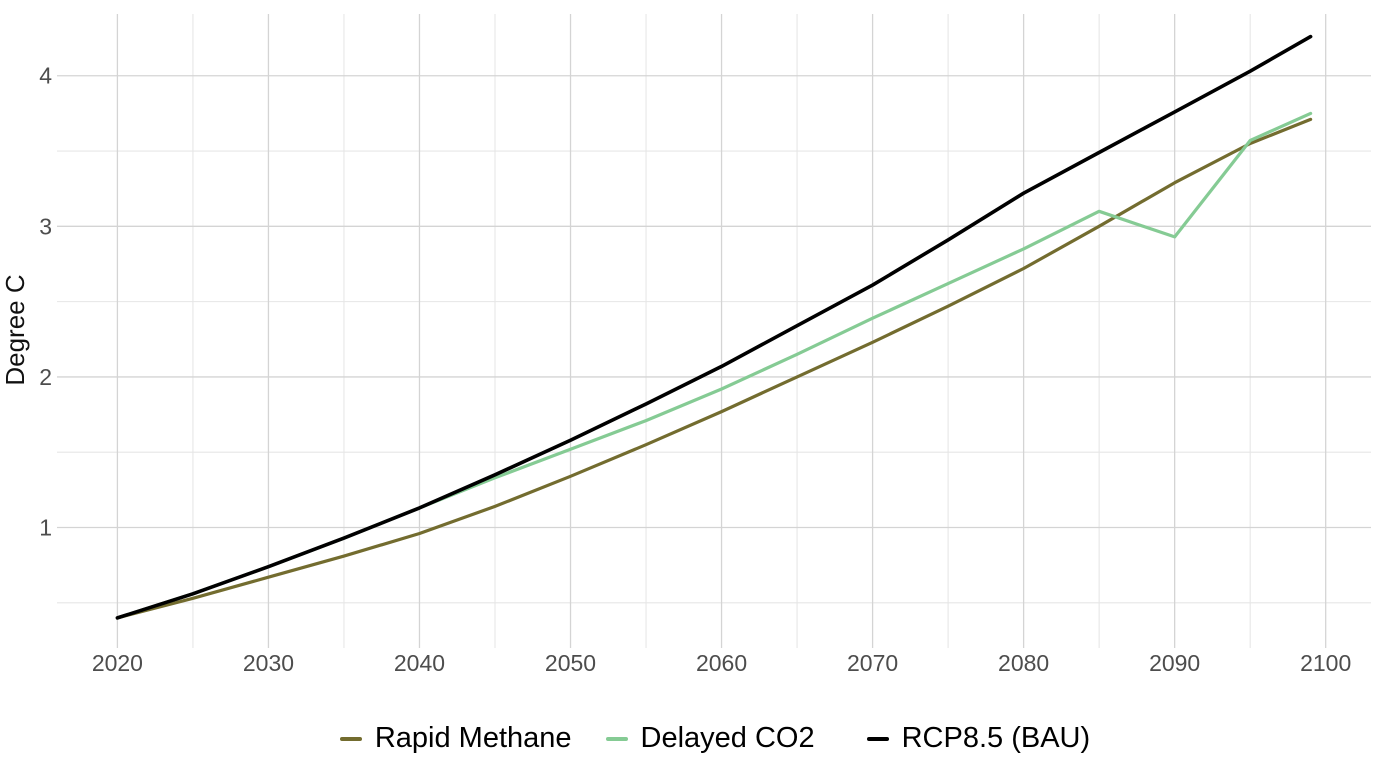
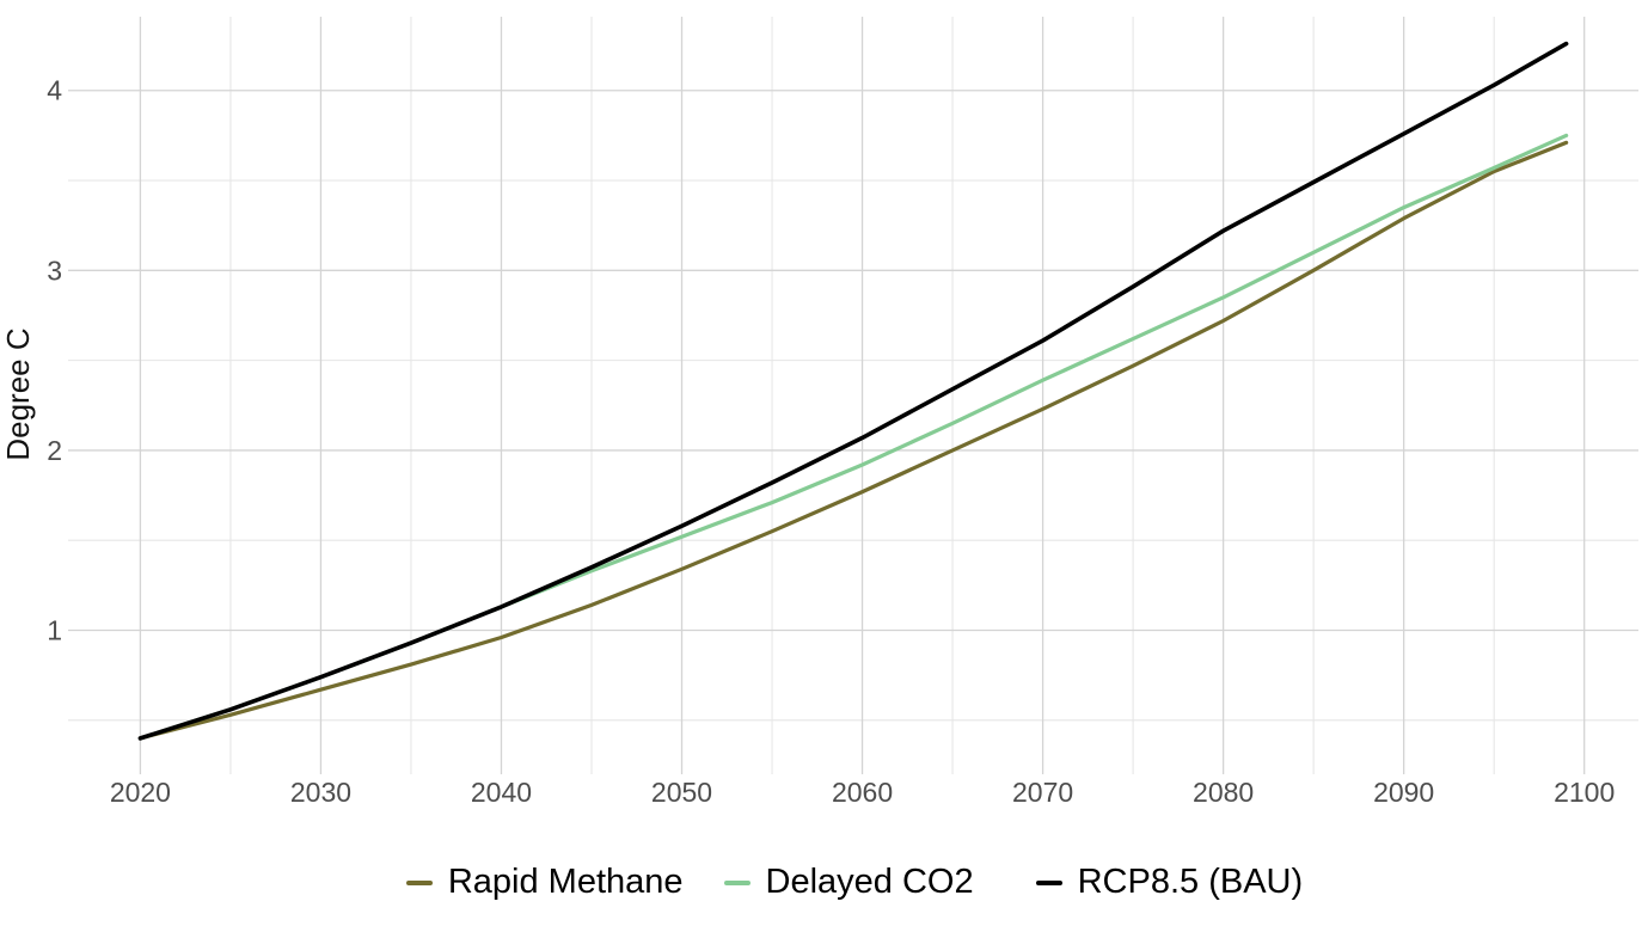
Delayed CO2/2090: 2.93 -> 3.35
